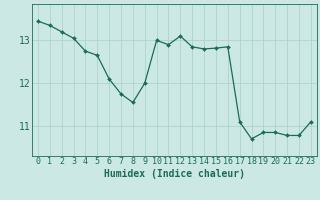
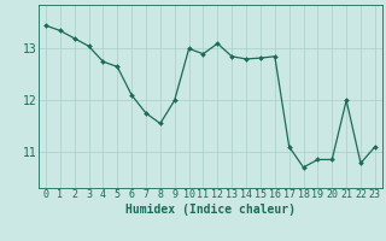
21: 10.78 -> 12.00
